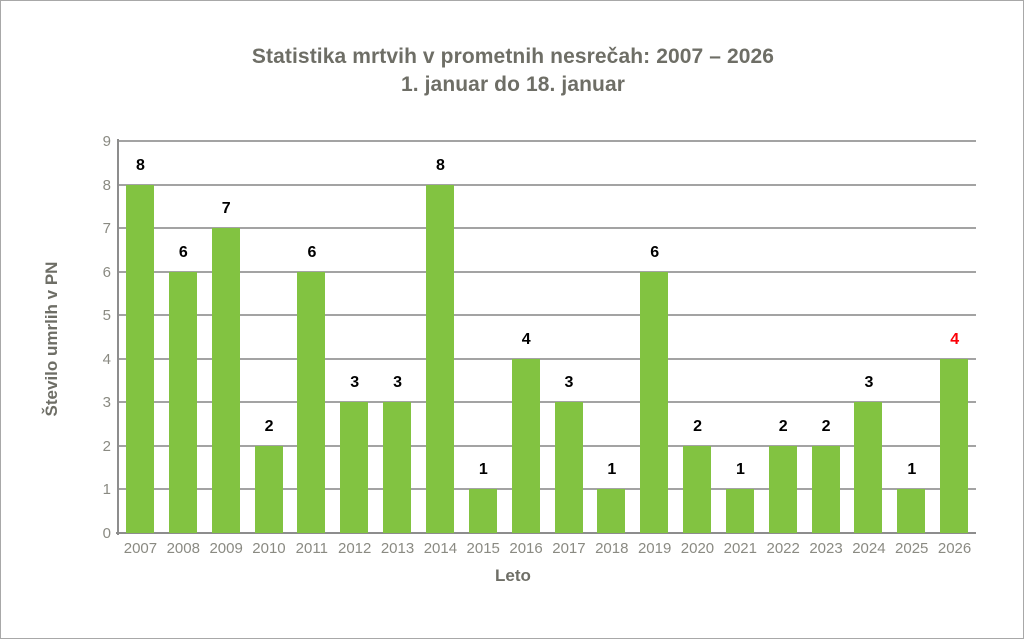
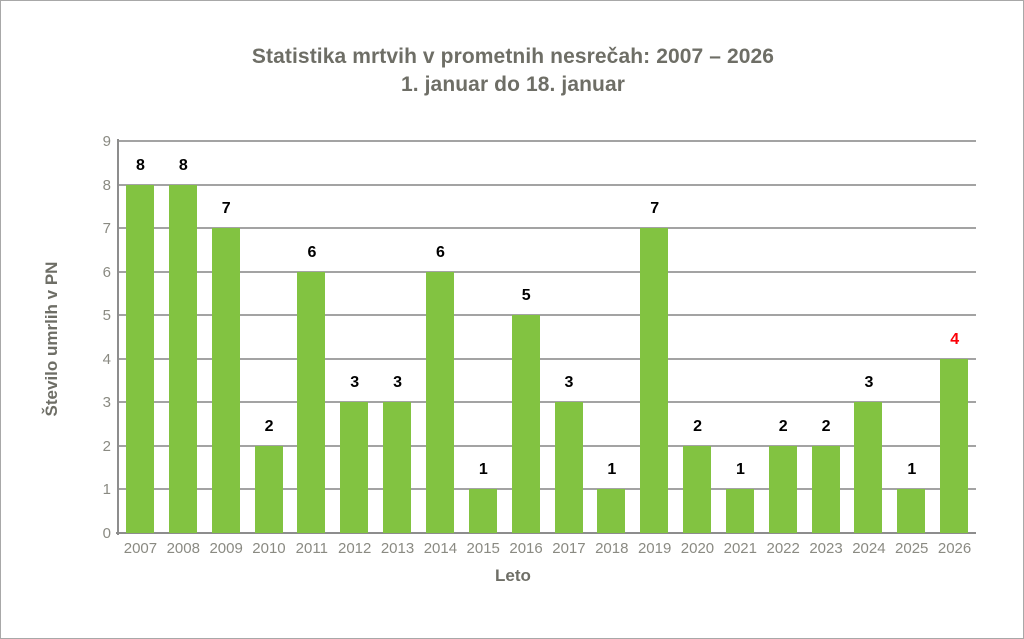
2008: 6 -> 8
2014: 8 -> 6
2016: 4 -> 5
2019: 6 -> 7
